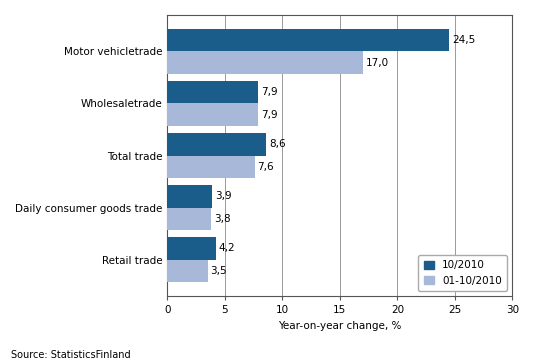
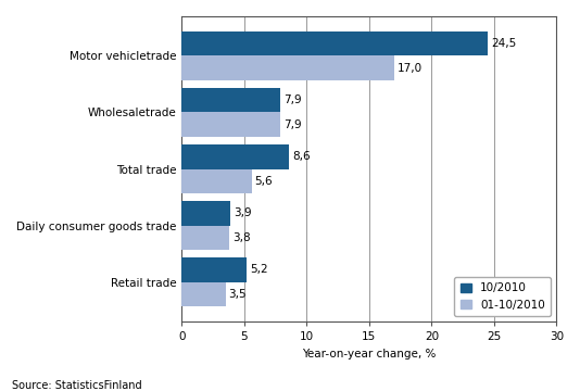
01-10/2010/Total trade: 7,6 -> 5,6
10/2010/Retail trade: 4,2 -> 5,2
